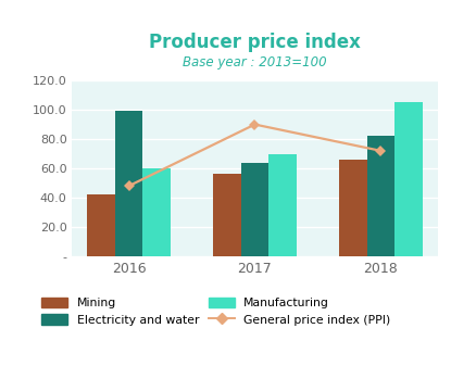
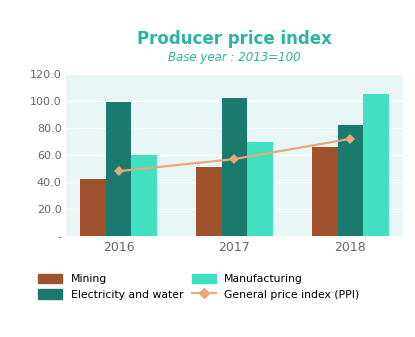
Mining/2017: 56 -> 51
Electricity and water/2017: 64 -> 102
General price index (PPI)/2017: 90 -> 57
